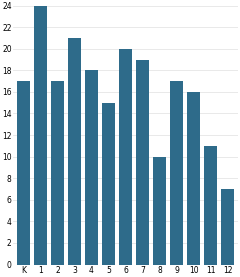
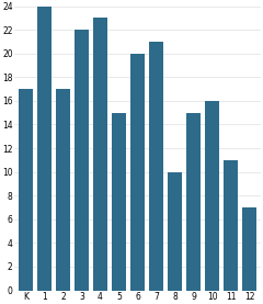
3: 21 -> 22
4: 18 -> 23
7: 19 -> 21
9: 17 -> 15
